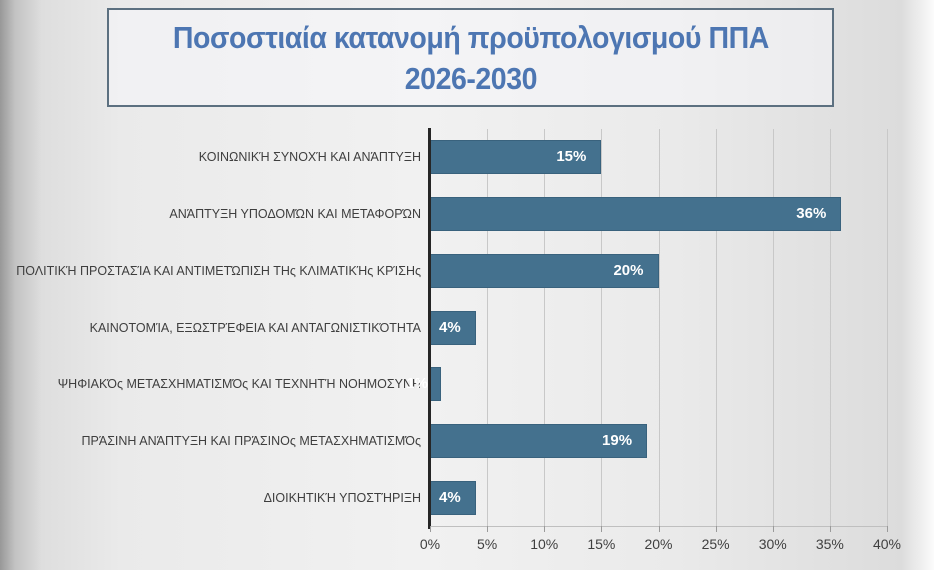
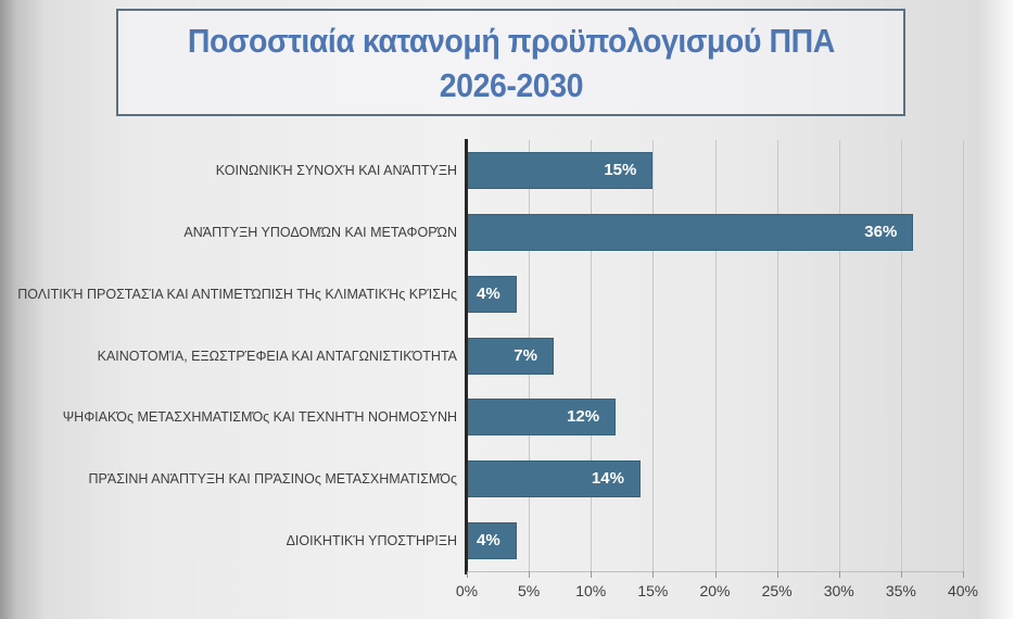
ΠΟΛΙΤΙΚΉ ΠΡΟΣΤΑΣΊΑ ΚΑΙ ΑΝΤΙΜΕΤΏΠΙΣΗ ΤΗς ΚΛΙΜΑΤΙΚΉς ΚΡΊΣΗς: 20% -> 4%
ΚΑΙΝΟΤΟΜΊΑ, ΕΞΩΣΤΡΈΦΕΙΑ ΚΑΙ ΑΝΤΑΓΩΝΙΣΤΙΚΌΤΗΤΑ: 4% -> 7%
ΨΗΦΙΑΚΌς ΜΕΤΑΣΧΗΜΑΤΙΣΜΌς ΚΑΙ ΤΕΧΝΗΤΉ ΝΟΗΜΟΣΥΝΗ: 1% -> 12%
ΠΡΆΣΙΝΗ ΑΝΆΠΤΥΞΗ ΚΑΙ ΠΡΆΣΙΝΟς ΜΕΤΑΣΧΗΜΑΤΙΣΜΌς: 19% -> 14%
